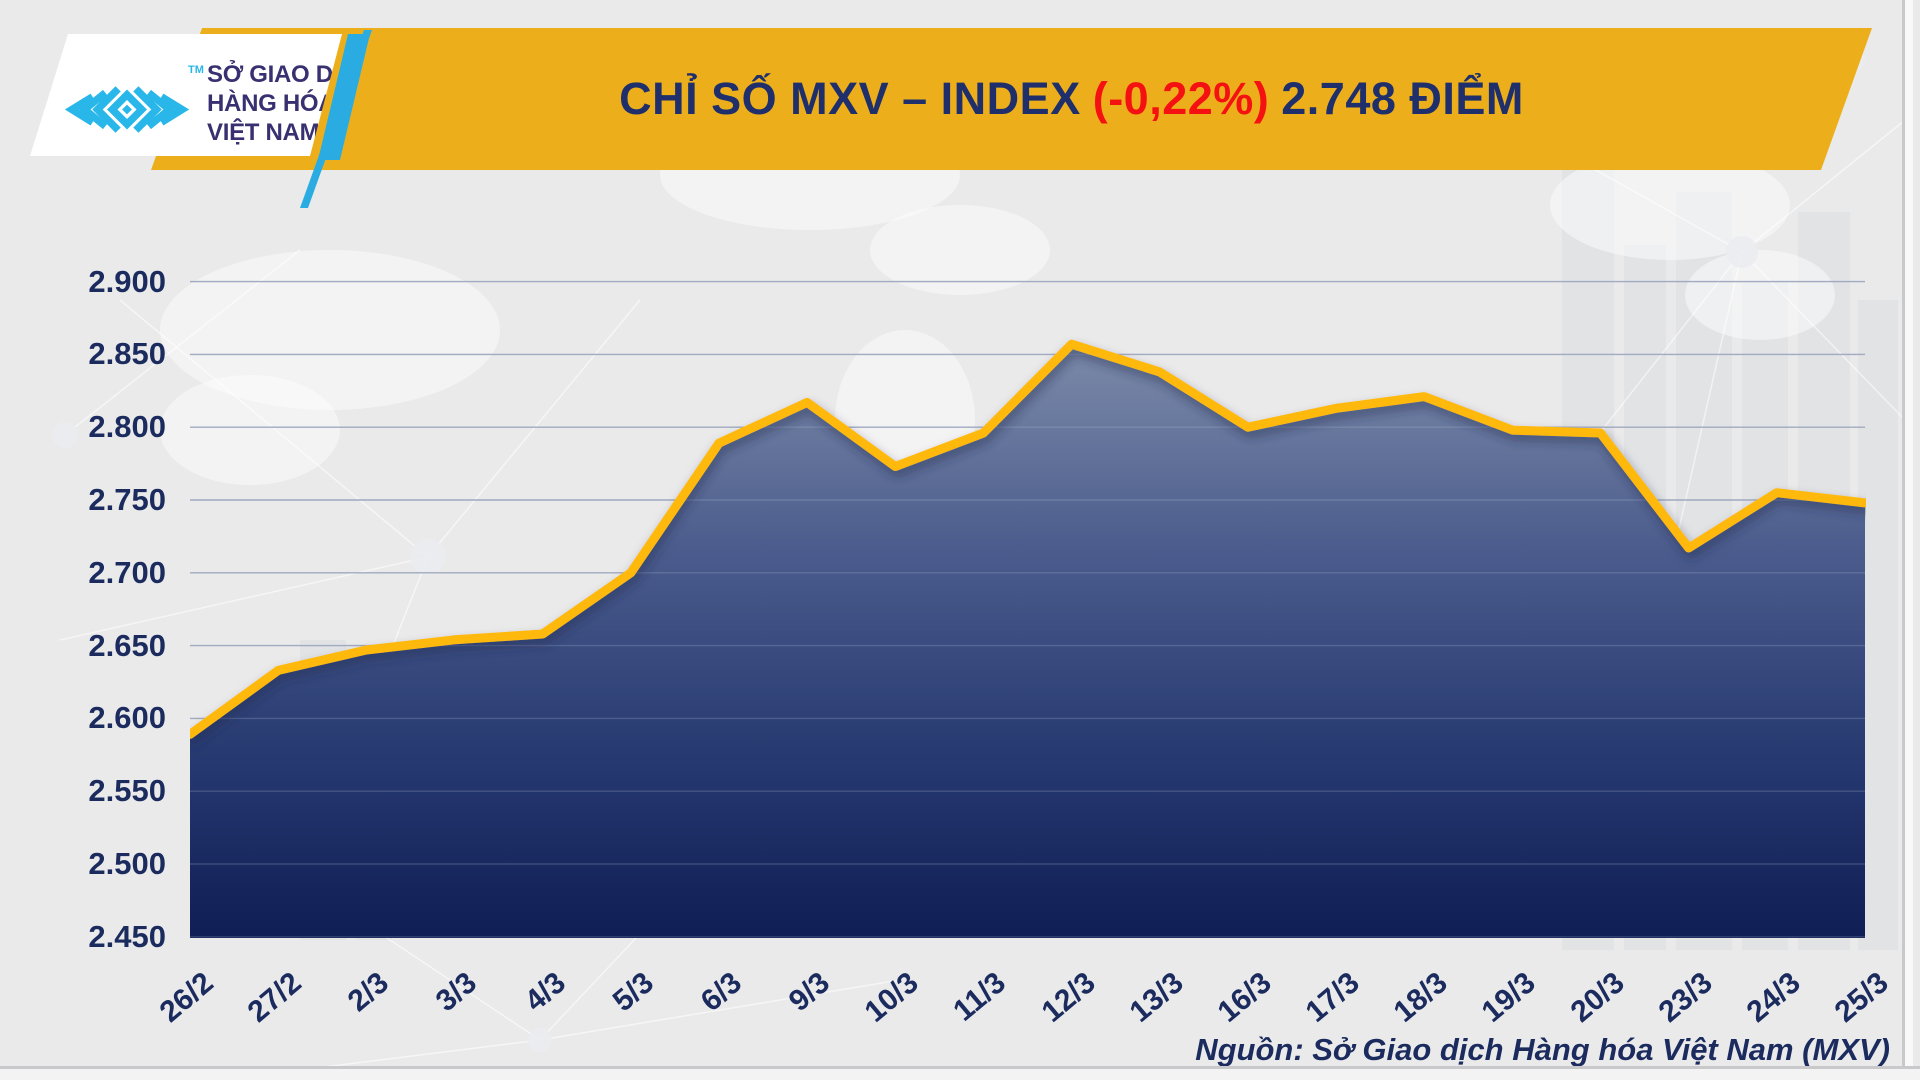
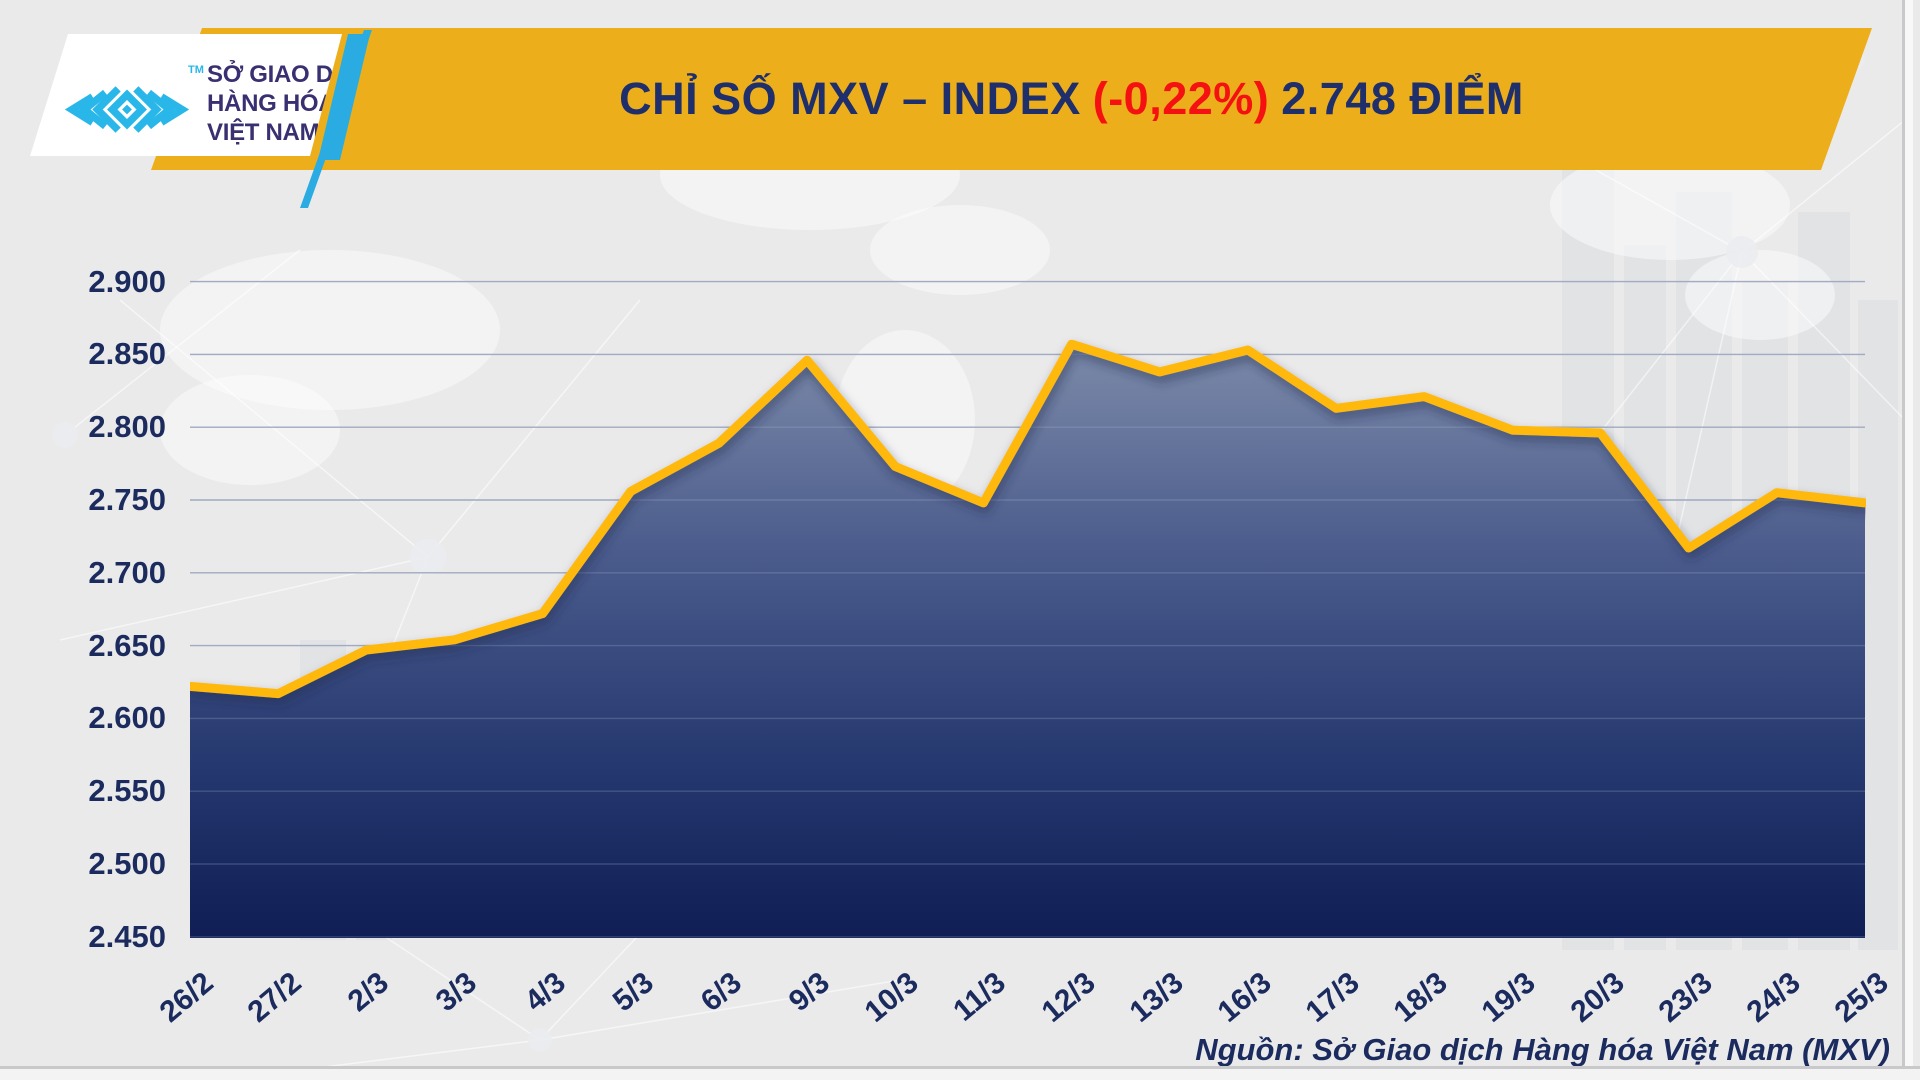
26/2: 2589 -> 2622
27/2: 2633 -> 2617
4/3: 2658 -> 2672
5/3: 2700 -> 2756
9/3: 2817 -> 2846
11/3: 2796 -> 2748
16/3: 2800 -> 2853
